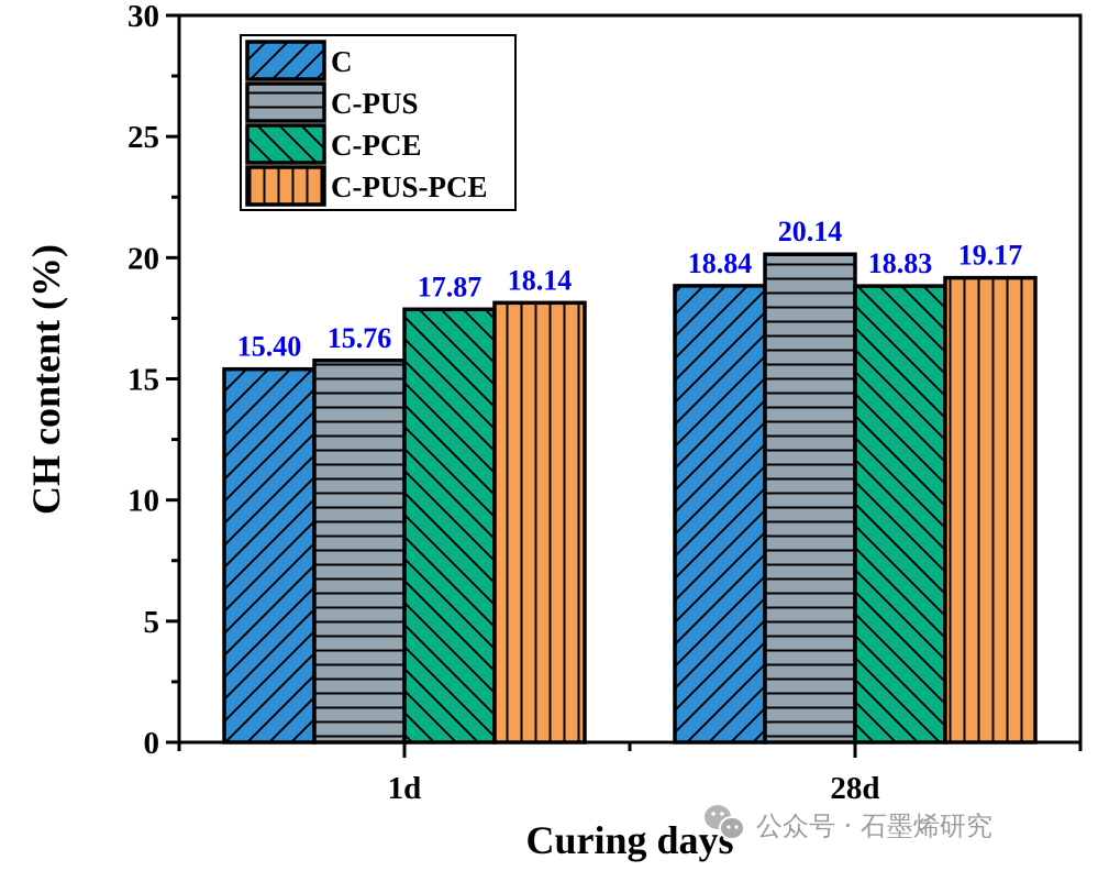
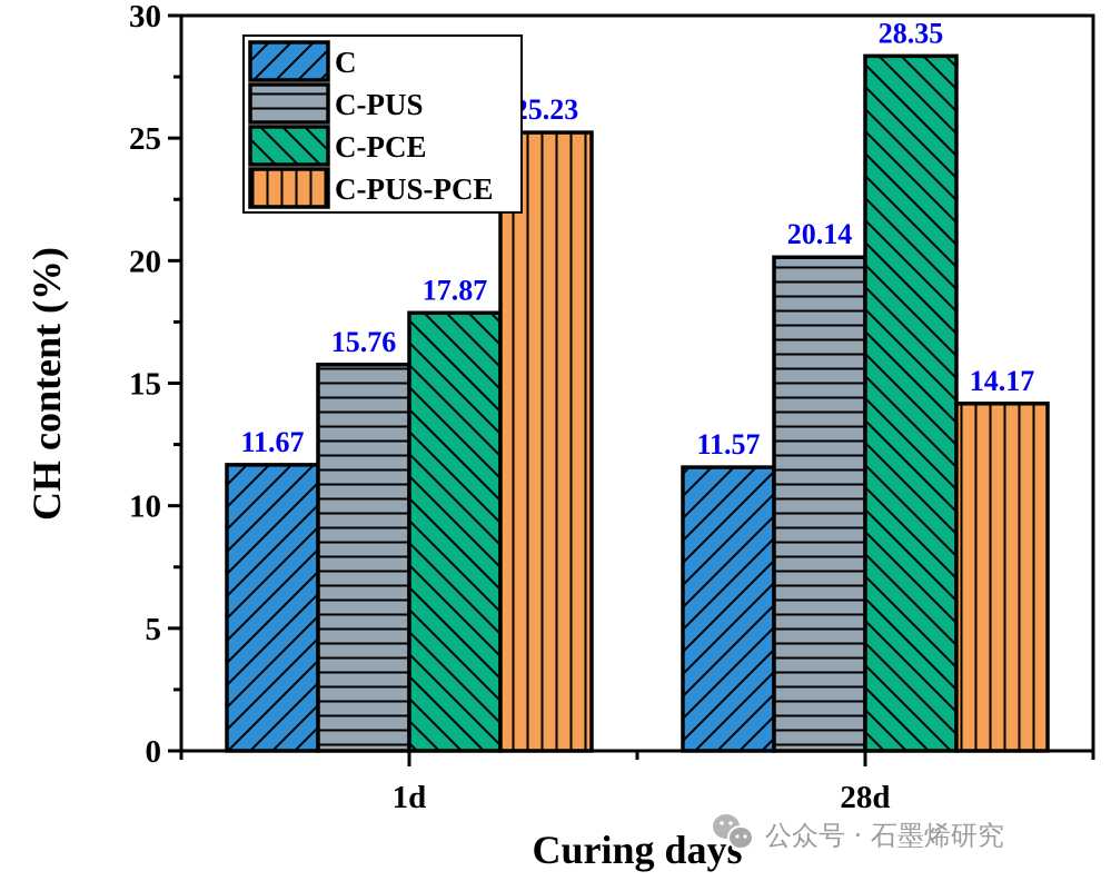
C/1d: 15.40 -> 11.67
C-PUS-PCE/1d: 18.14 -> 25.23
C/28d: 18.84 -> 11.57
C-PCE/28d: 18.83 -> 28.35
C-PUS-PCE/28d: 19.17 -> 14.17
